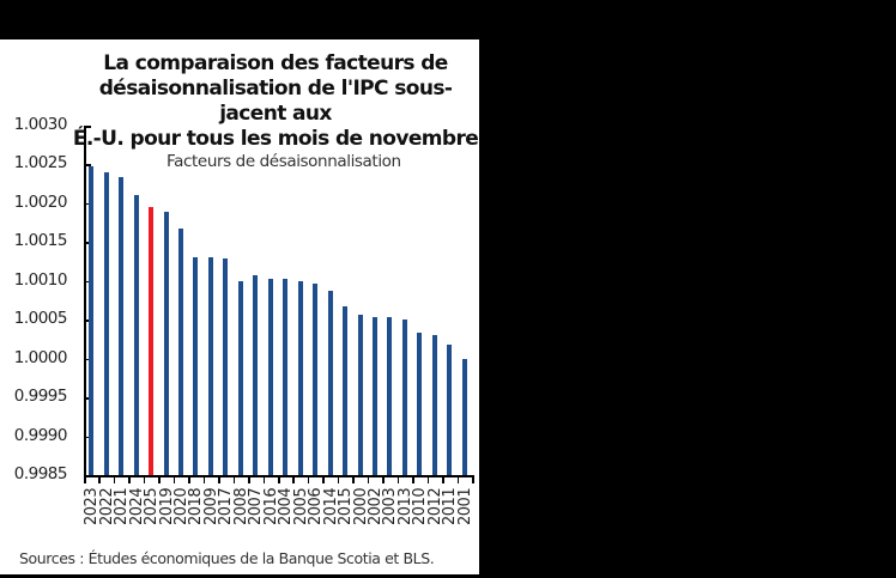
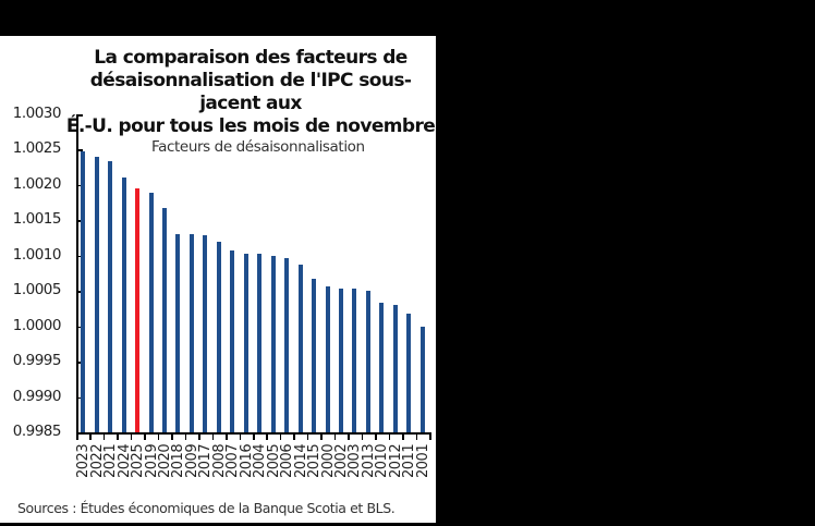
2008: 1.0010 -> 1.0012
